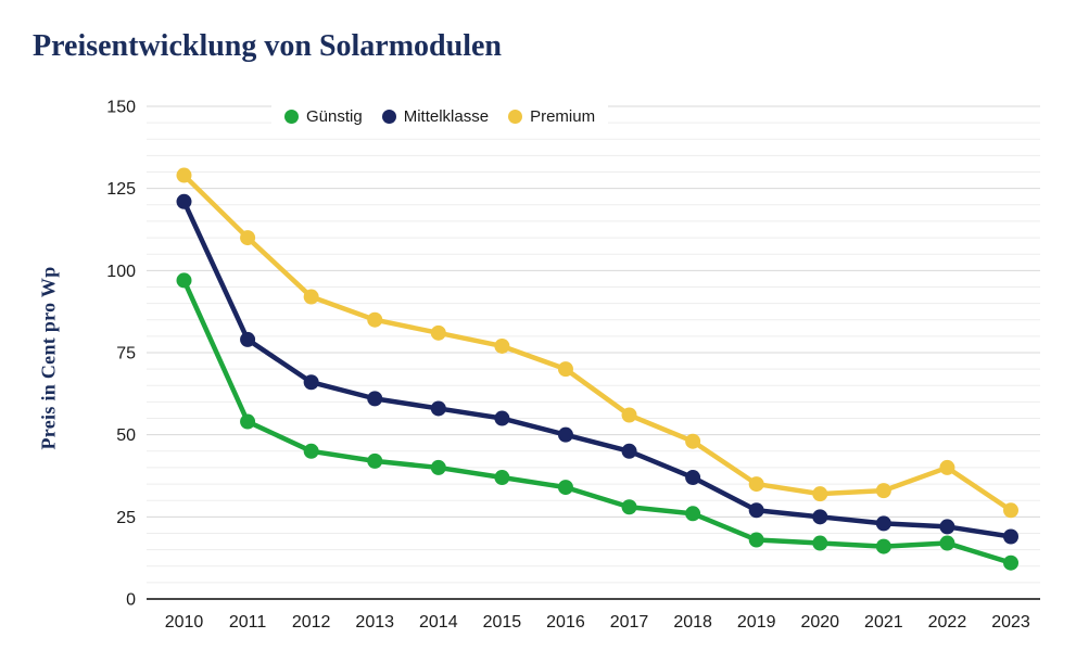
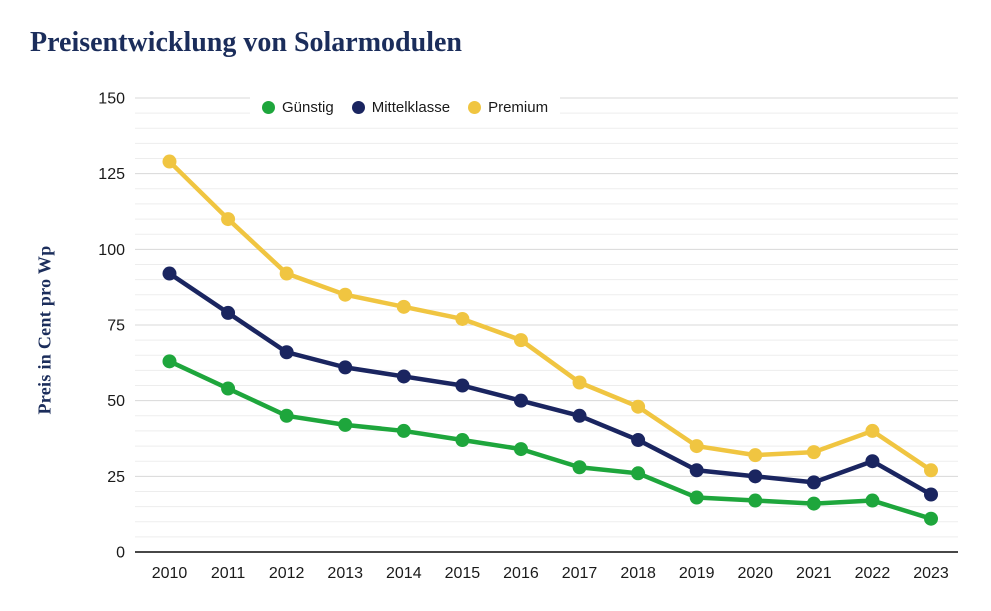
Günstig/2010: 97 -> 63
Mittelklasse/2010: 121 -> 92
Mittelklasse/2022: 22 -> 30
